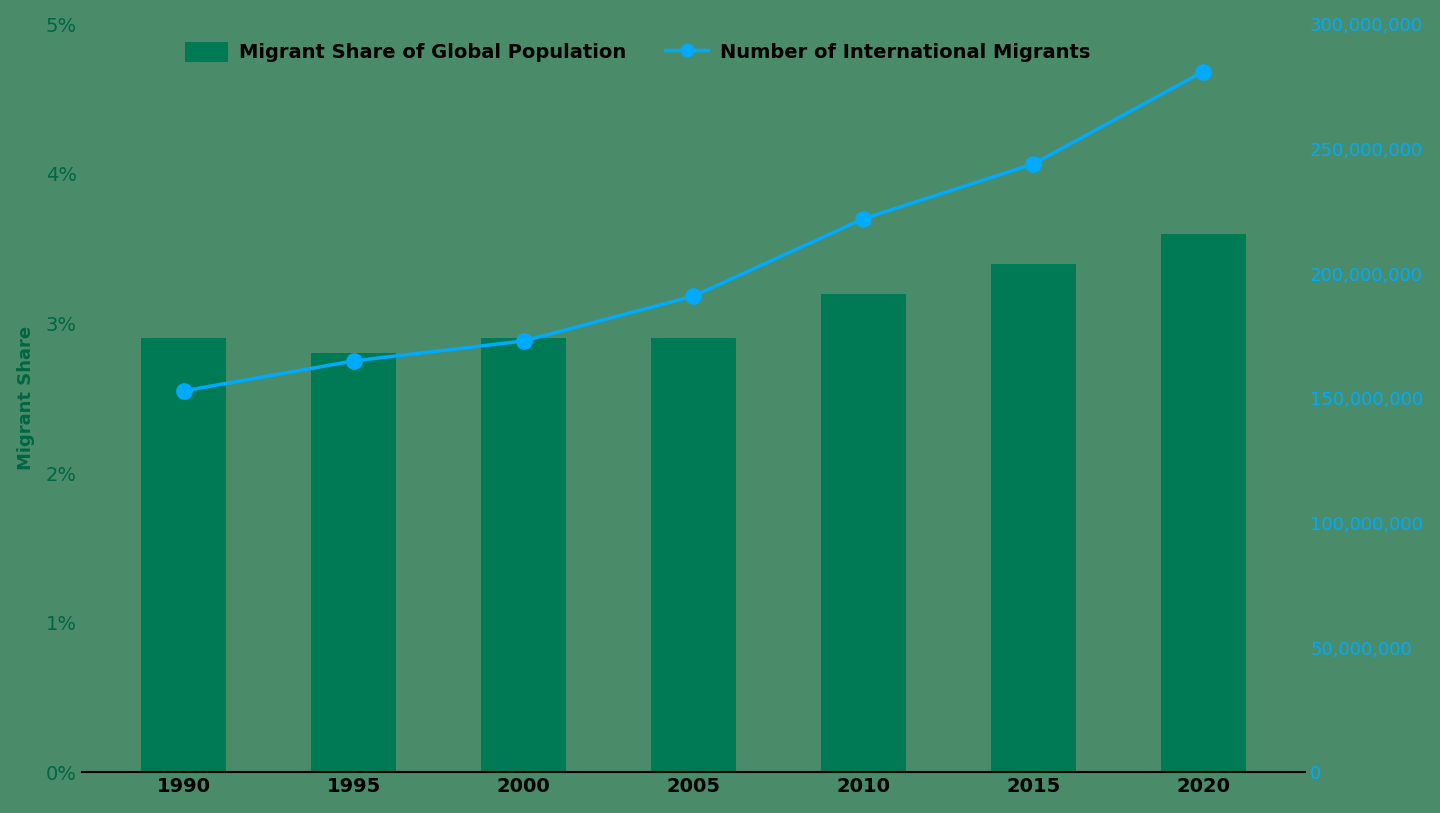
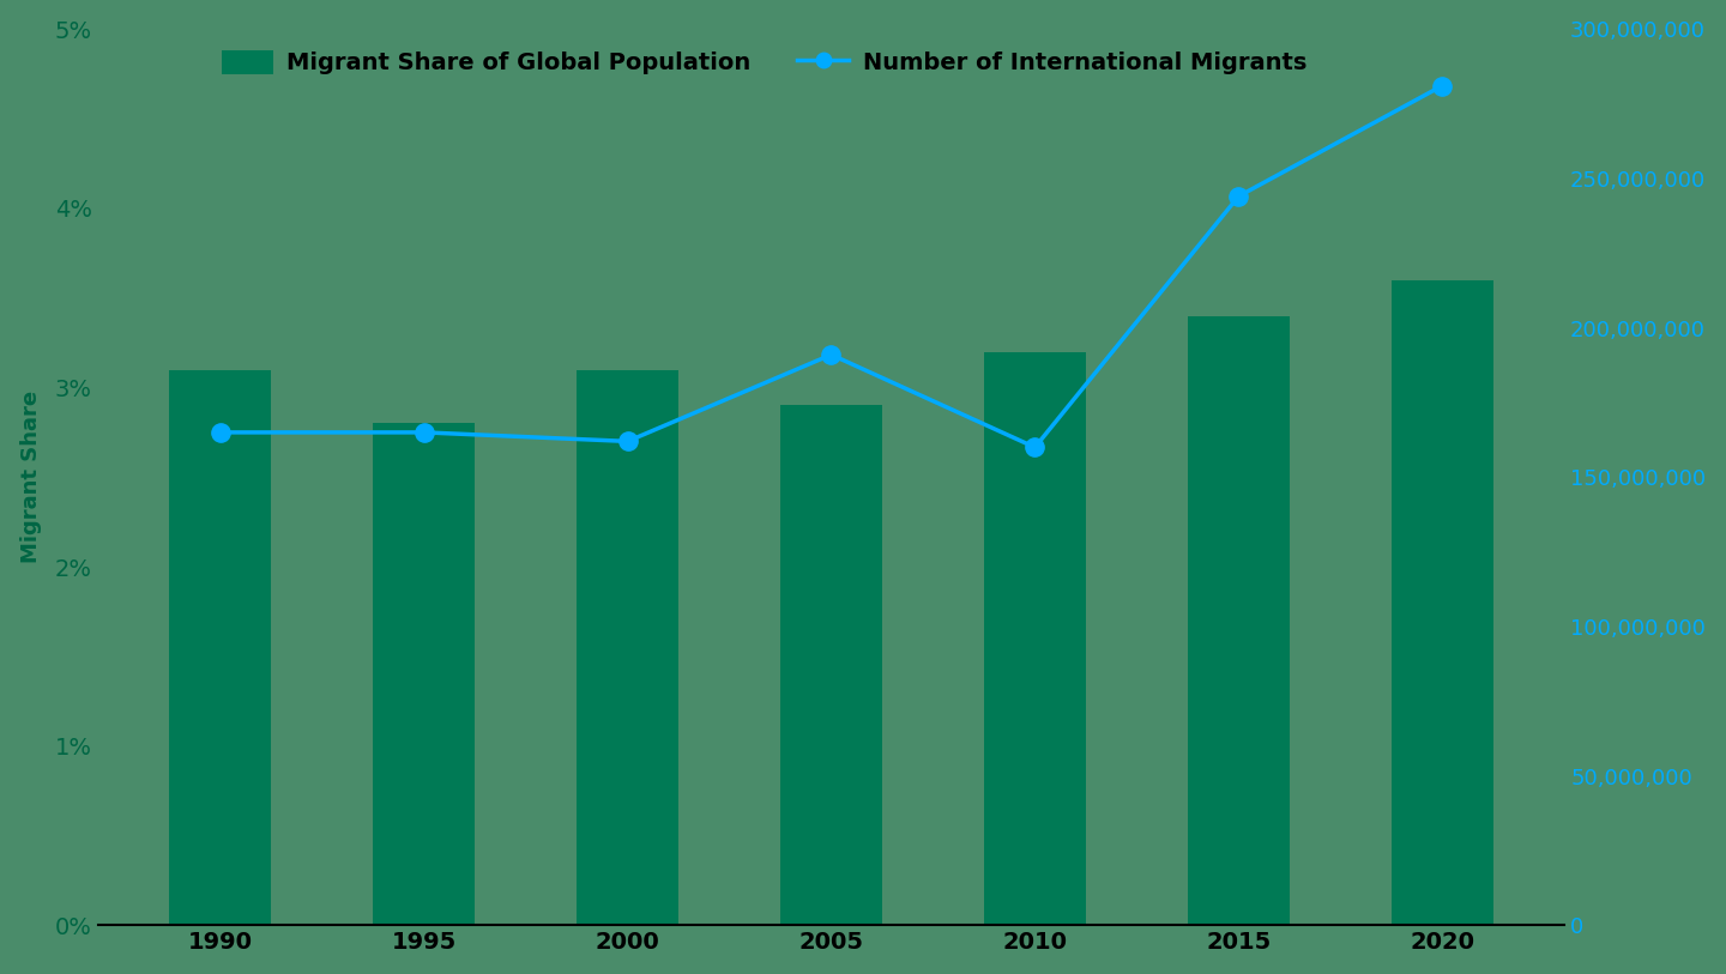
Migrant Share of Global Population/1990: 2.9% -> 3.1%
Number of International Migrants/1990: 153,000,000 -> 165,000,000
Migrant Share of Global Population/2000: 2.9% -> 3.1%
Number of International Migrants/2000: 173,000,000 -> 162,000,000
Number of International Migrants/2010: 222,000,000 -> 160,000,000
